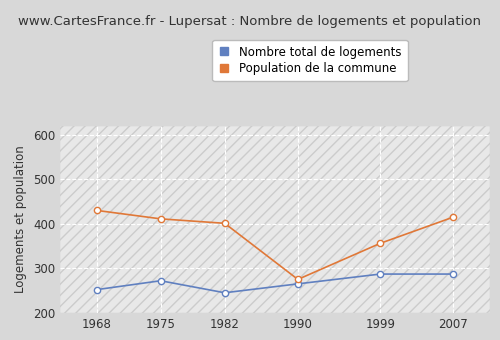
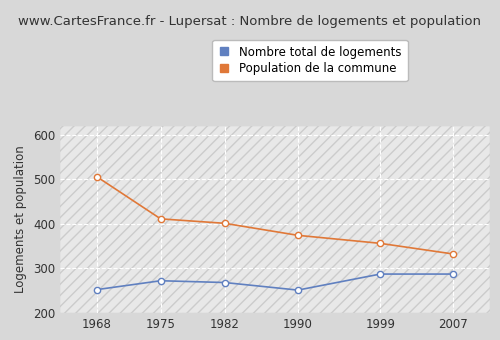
Population de la commune/1968: 430 -> 506
Nombre total de logements/1982: 245 -> 268
Nombre total de logements/1990: 265 -> 251
Population de la commune/1990: 275 -> 374
Population de la commune/2007: 415 -> 332
